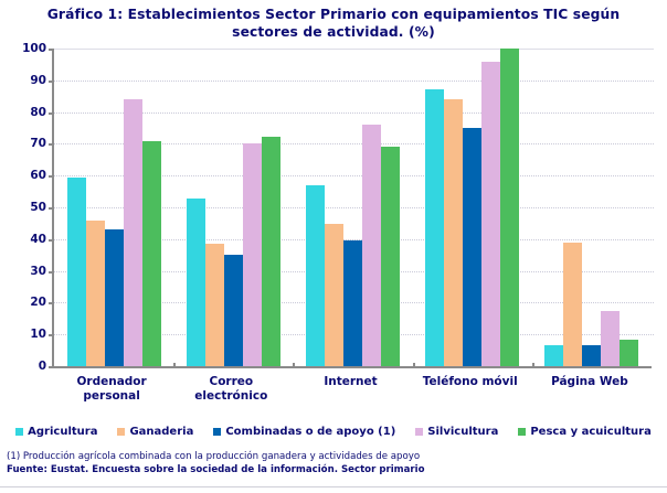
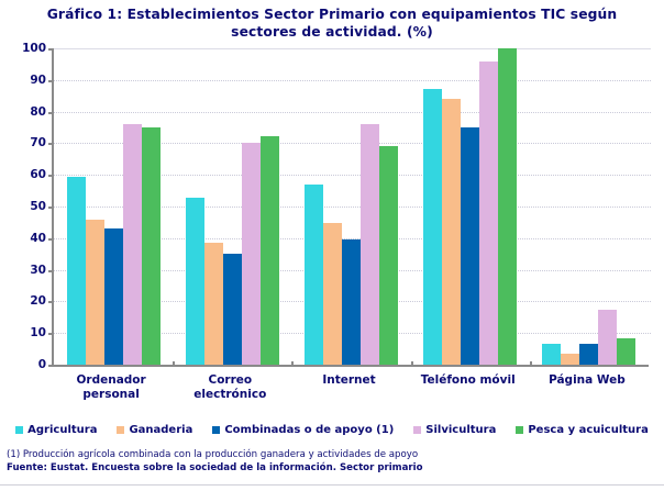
Silvicultura/Ordenador personal: 84 -> 76
Pesca y acuicultura/Ordenador personal: 71 -> 75
Ganaderia/Página Web: 39 -> 4
